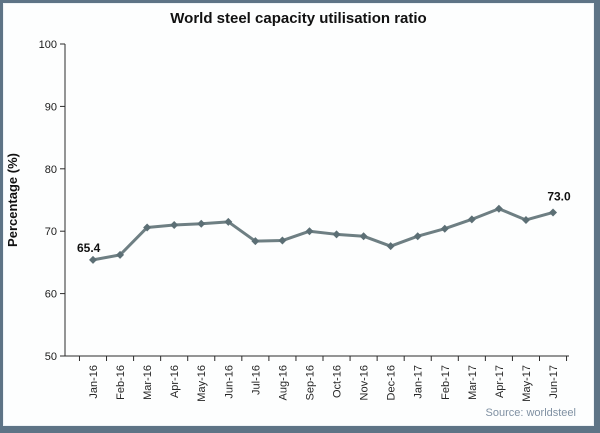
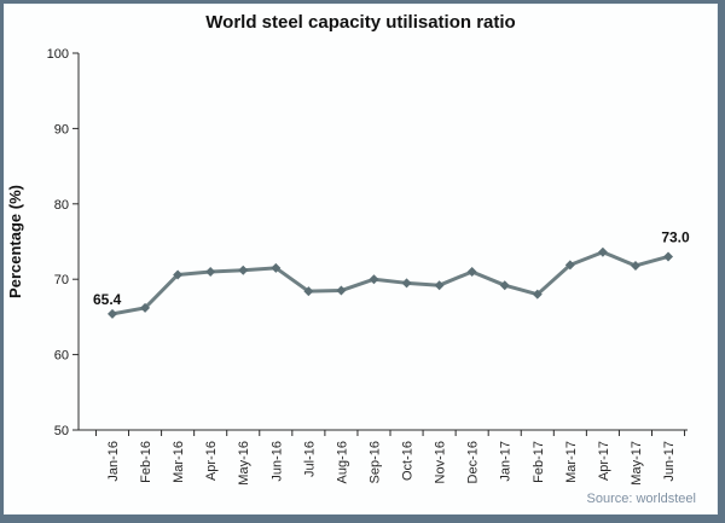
Dec-16: 68 -> 71
Feb-17: 70 -> 68
